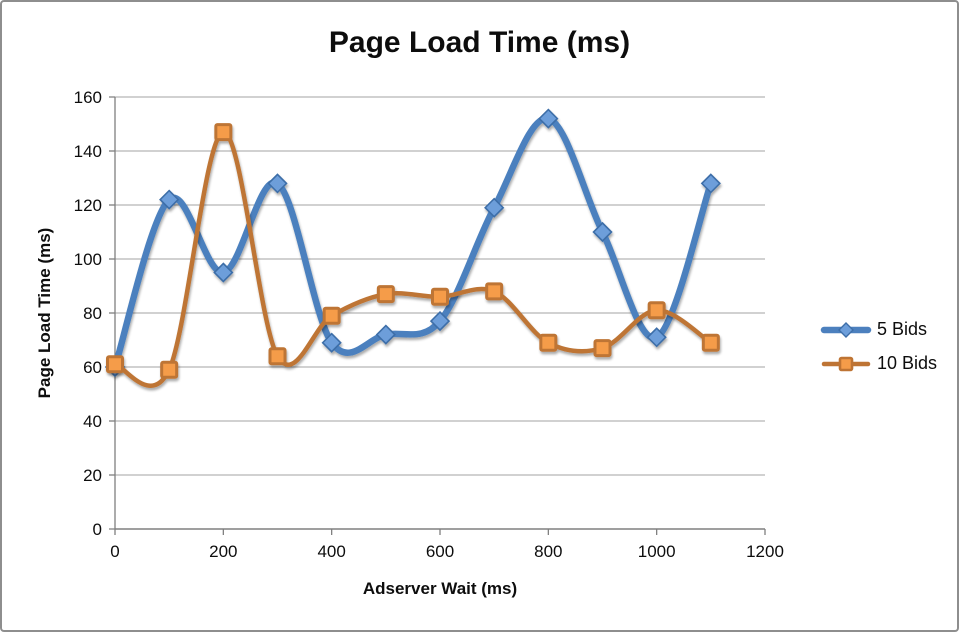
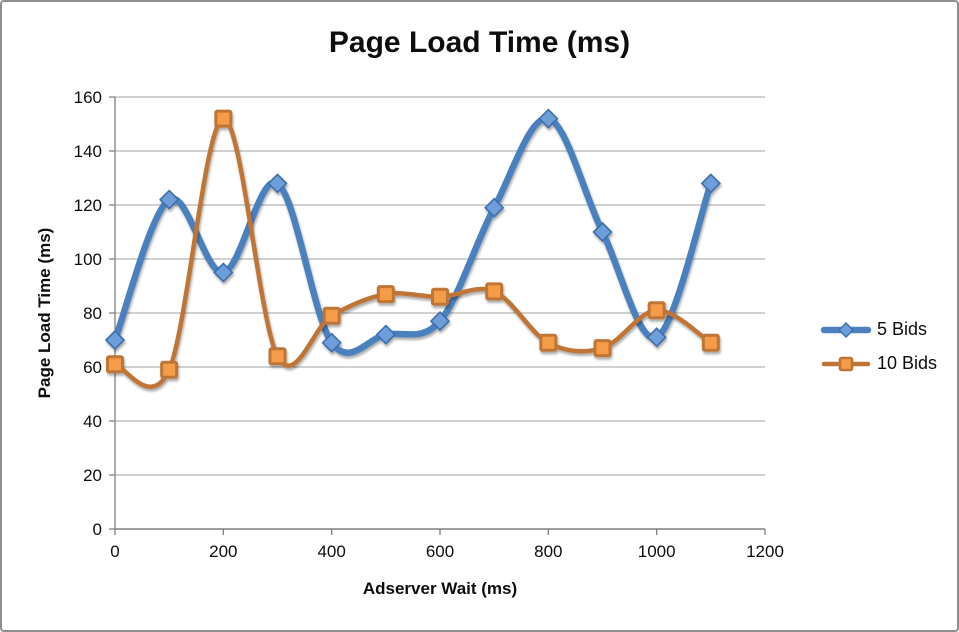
5 Bids/0: 60 -> 70
10 Bids/200: 147 -> 152
